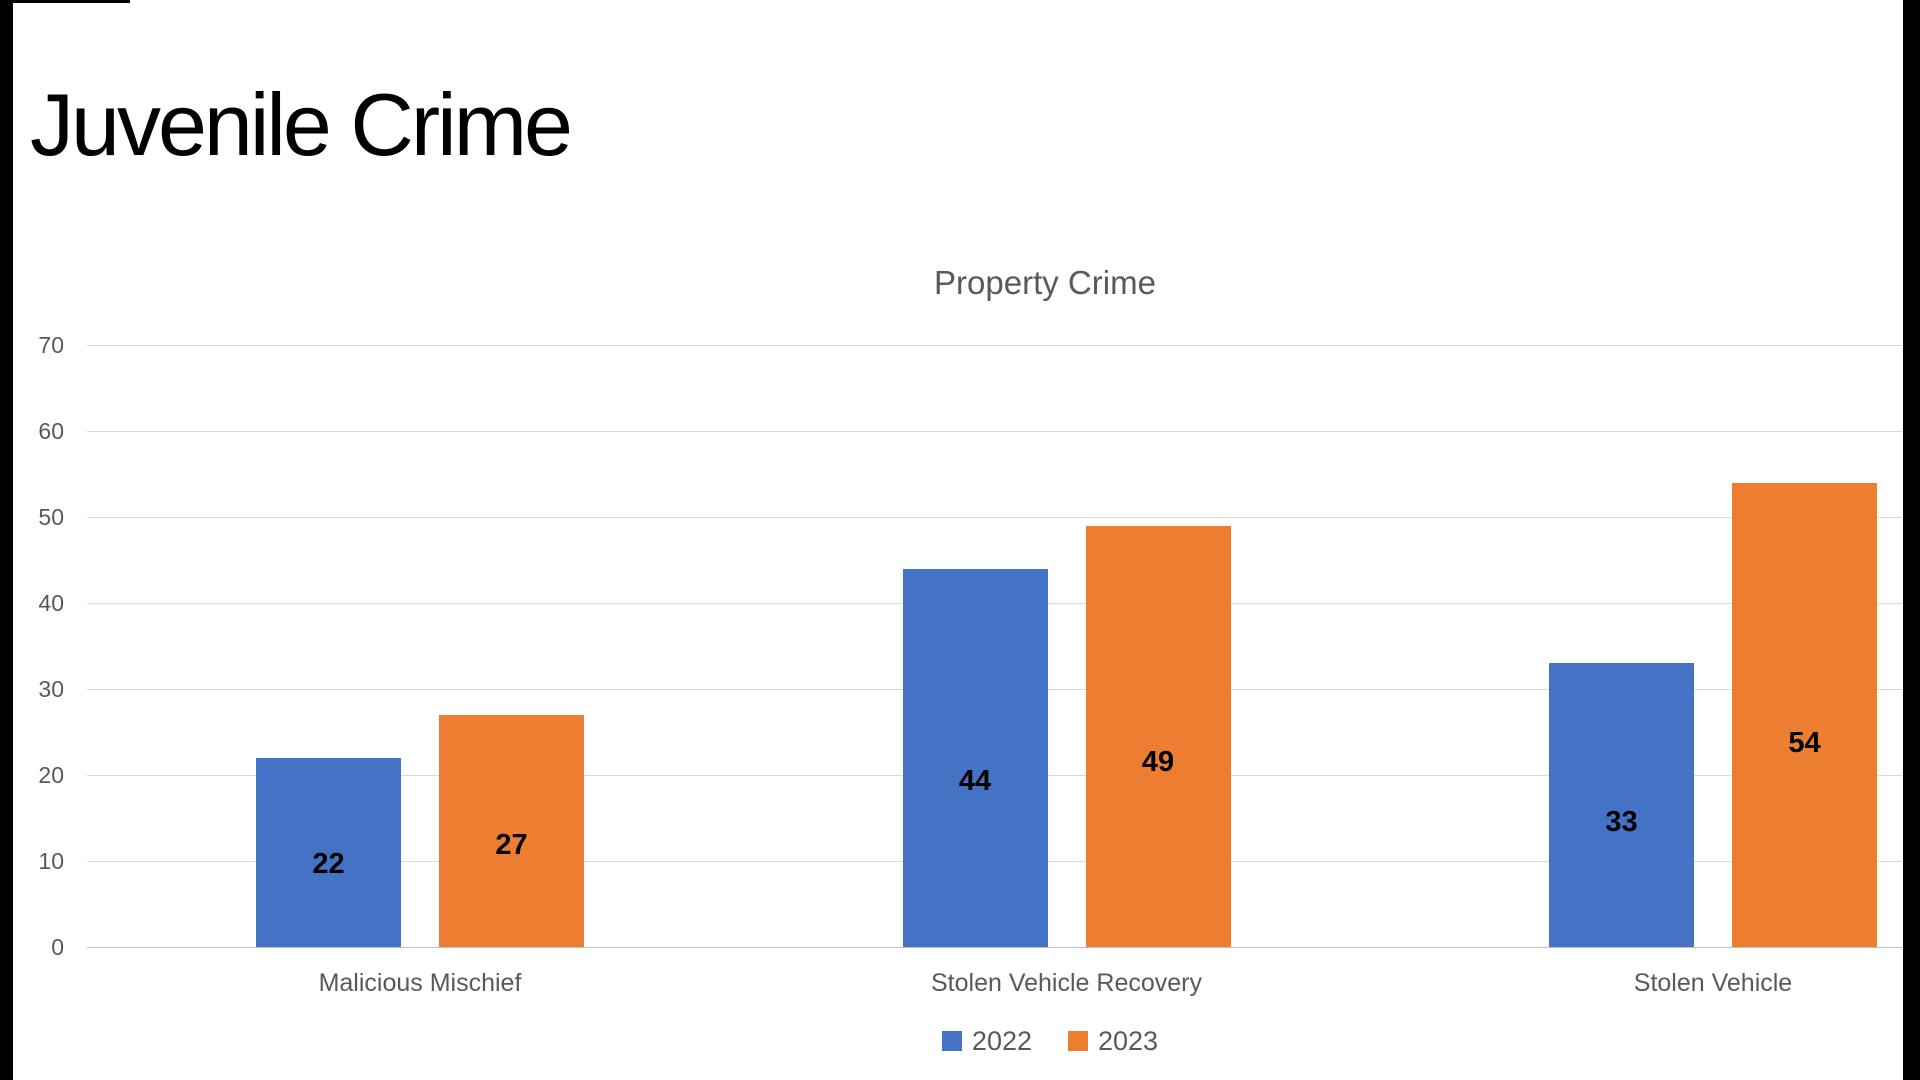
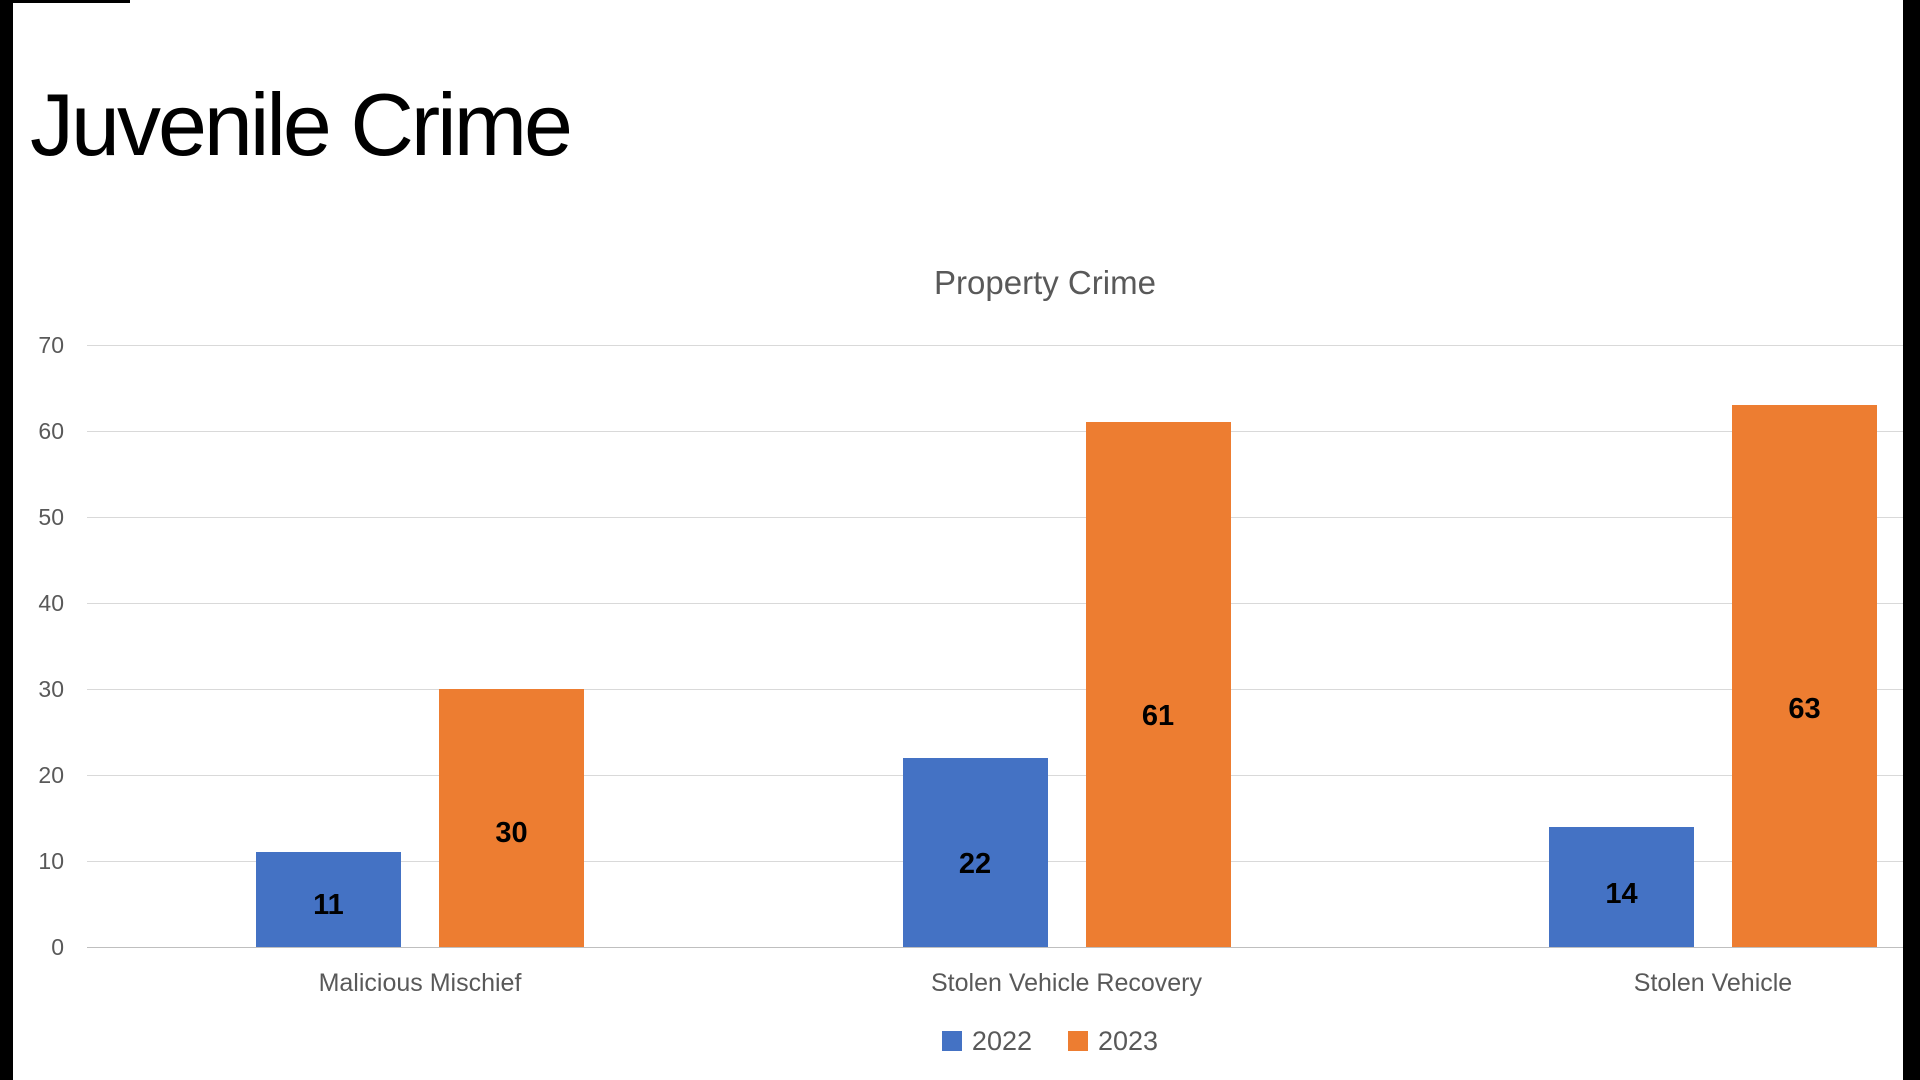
2022/Malicious Mischief: 22 -> 11
2023/Malicious Mischief: 27 -> 30
2022/Stolen Vehicle Recovery: 44 -> 22
2023/Stolen Vehicle Recovery: 49 -> 61
2022/Stolen Vehicle: 33 -> 14
2023/Stolen Vehicle: 54 -> 63
